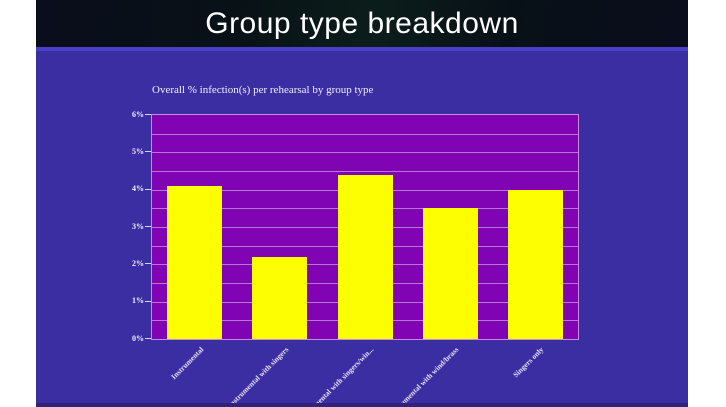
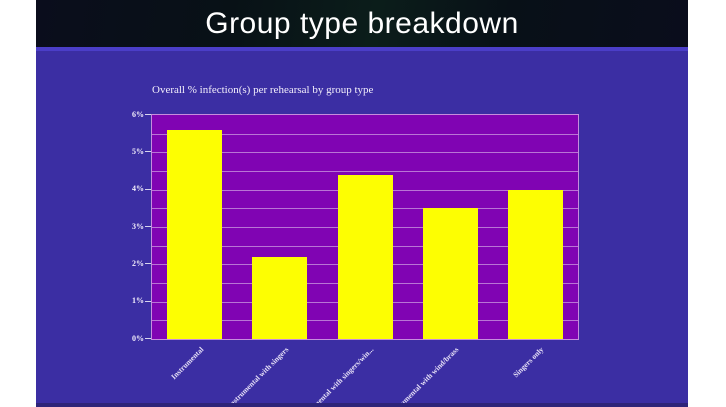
Instrumental: 4.1% -> 5.6%
